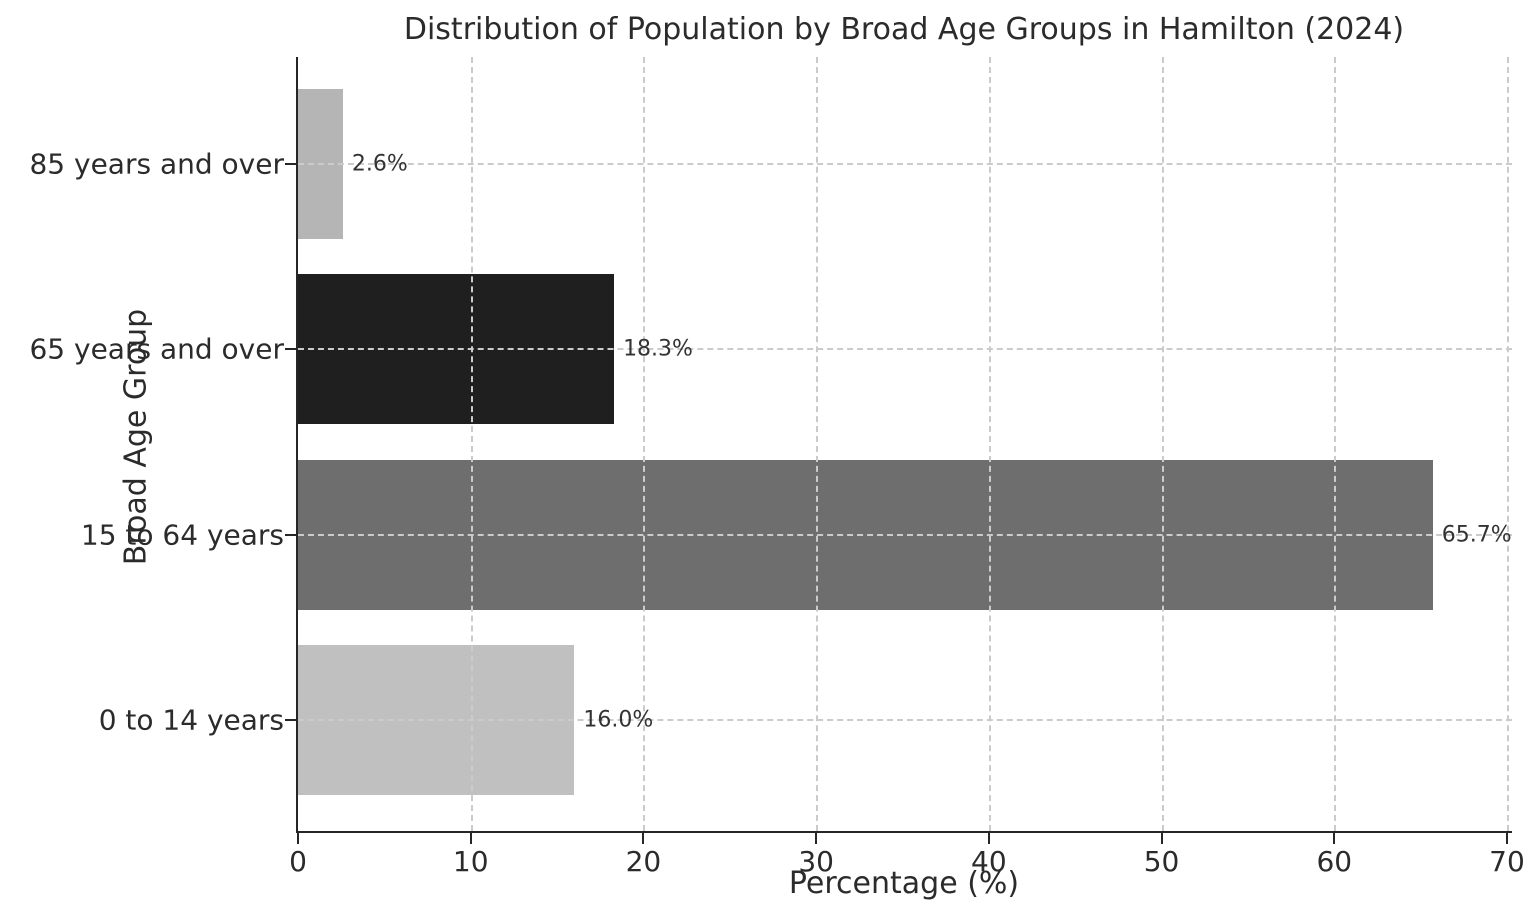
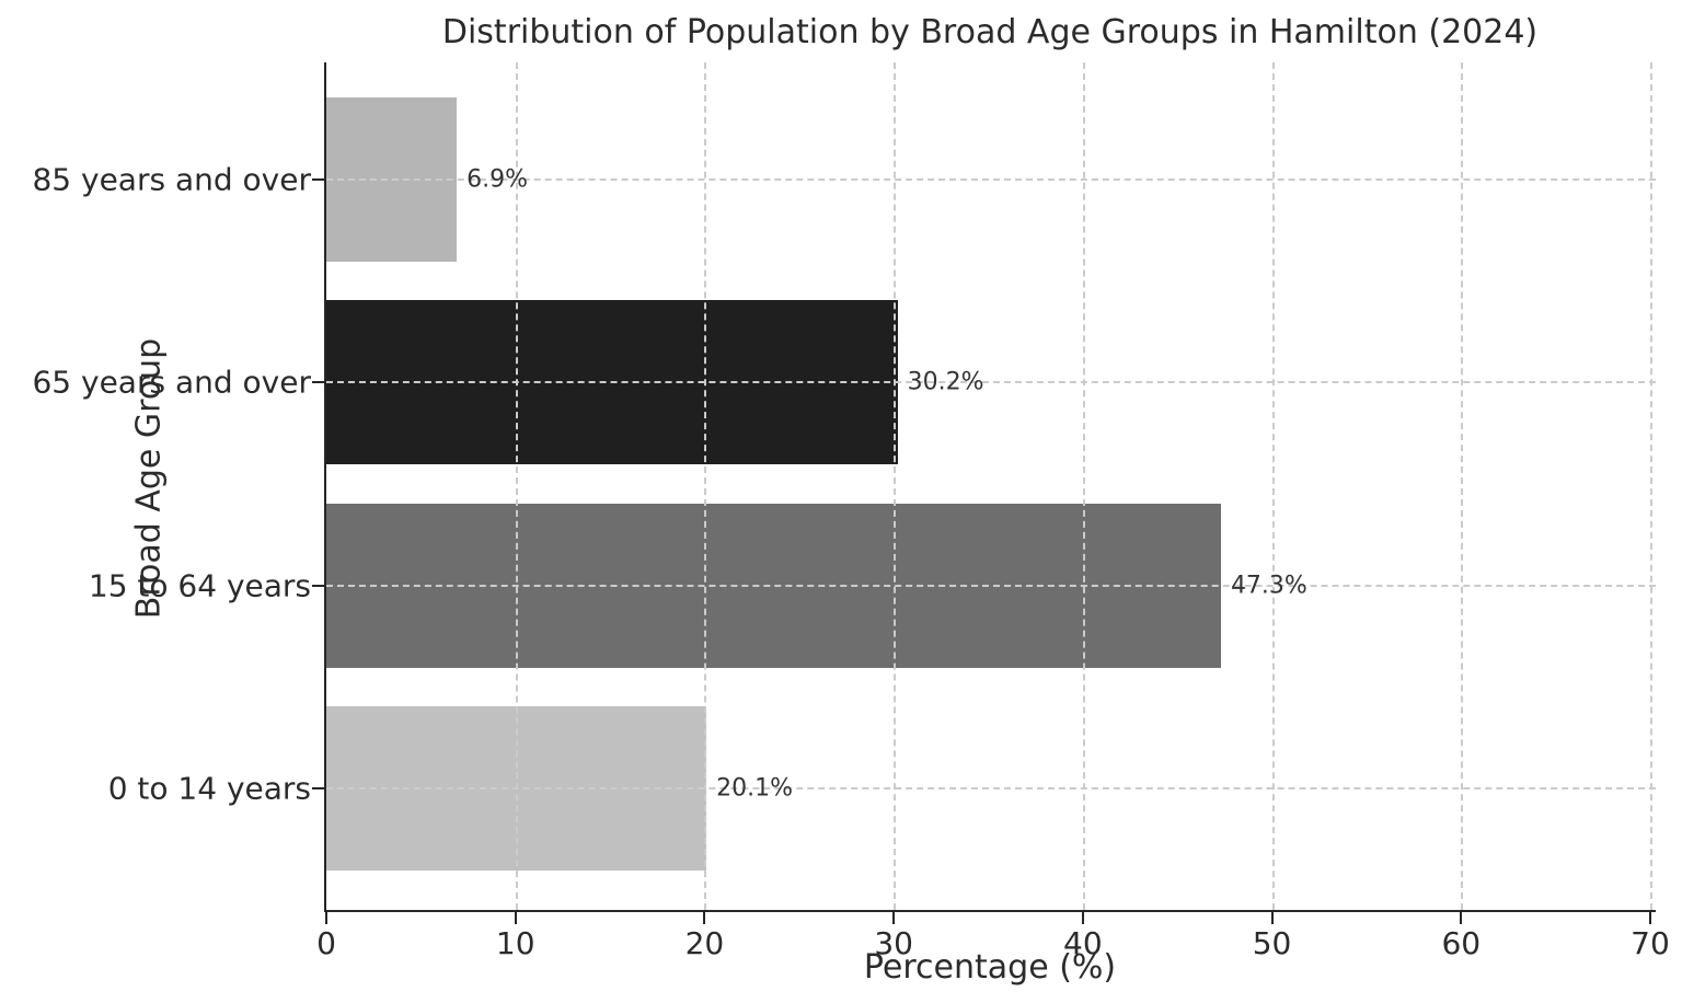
85 years and over: 2.6% -> 6.9%
65 years and over: 18.3% -> 30.2%
15 to 64 years: 65.7% -> 47.3%
0 to 14 years: 16.0% -> 20.1%
